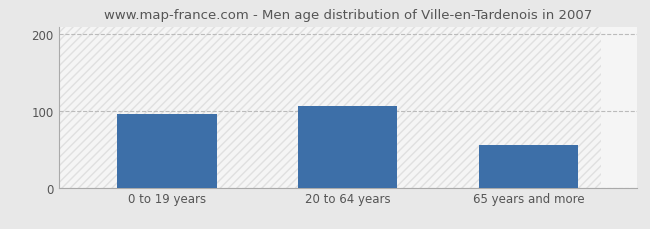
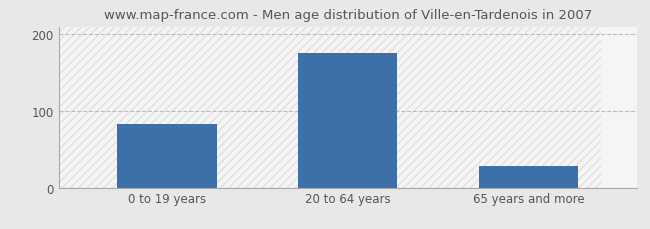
0 to 19 years: 96 -> 83
20 to 64 years: 106 -> 175
65 years and more: 56 -> 28
